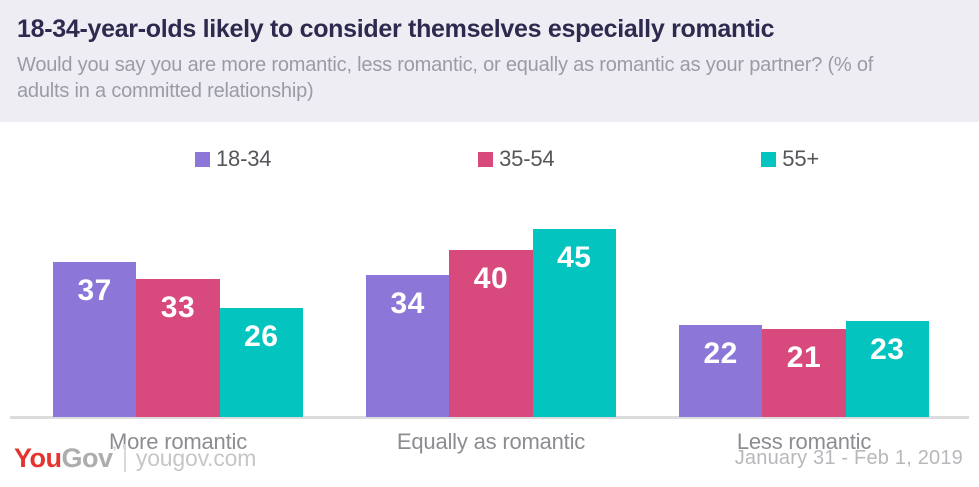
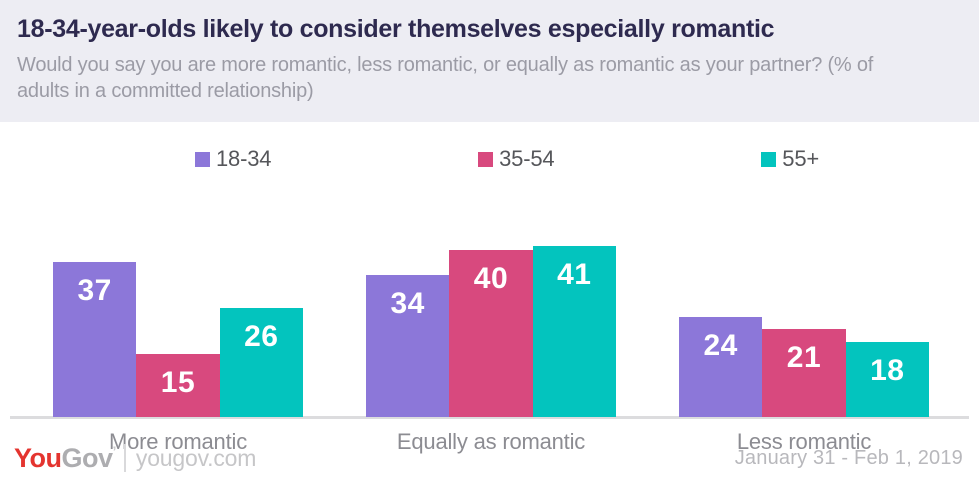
35-54/More romantic: 33 -> 15
55+/Equally as romantic: 45 -> 41
18-34/Less romantic: 22 -> 24
55+/Less romantic: 23 -> 18
